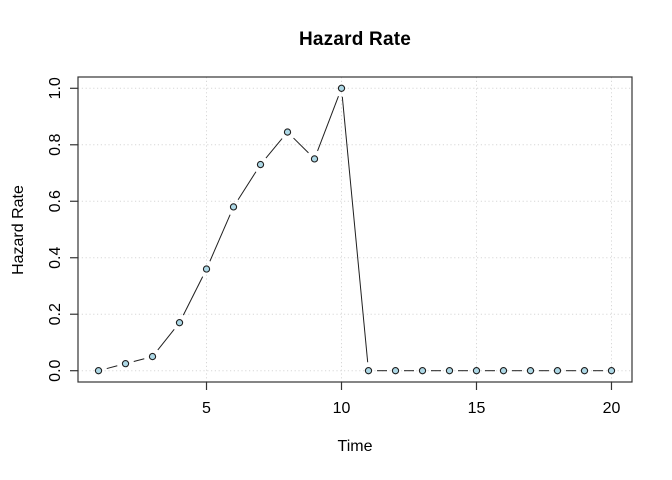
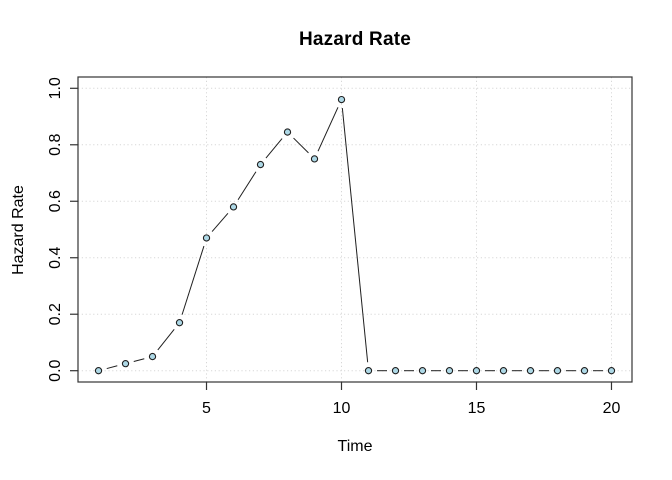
5: 0.36 -> 0.47
10: 1.00 -> 0.96
